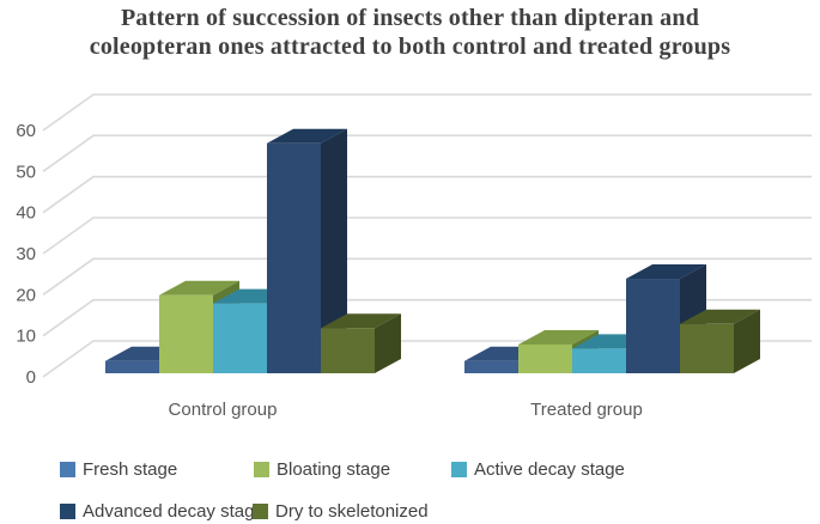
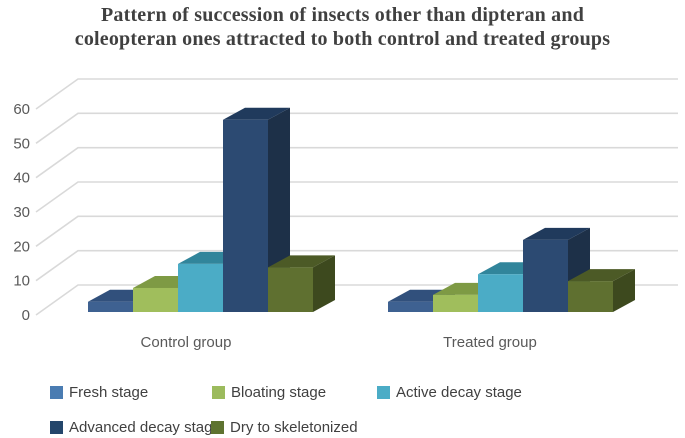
Bloating stage/Control group: 19 -> 7
Active decay stage/Control group: 17 -> 14
Dry to skeletonized/Control group: 11 -> 13
Bloating stage/Treated group: 7 -> 5
Active decay stage/Treated group: 6 -> 11
Advanced decay stage/Treated group: 23 -> 21
Dry to skeletonized/Treated group: 12 -> 9
